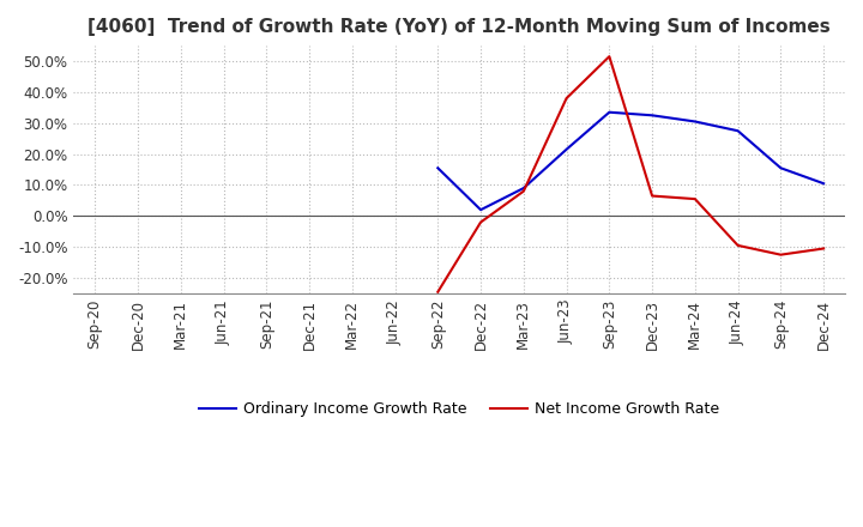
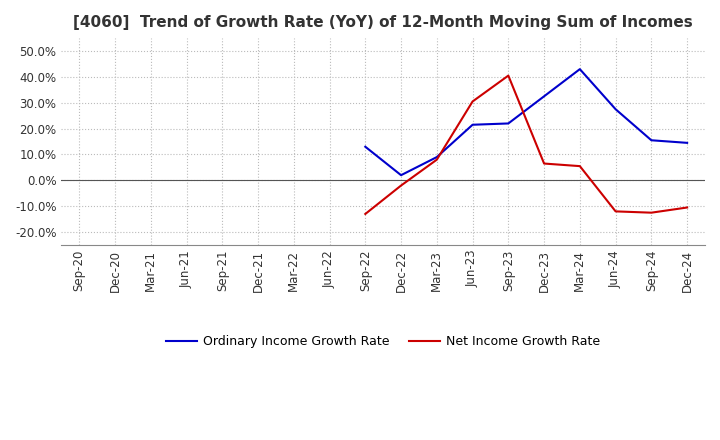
Ordinary Income Growth Rate/Sep-22: 15.5% -> 13.0%
Net Income Growth Rate/Sep-22: -24.5% -> -13.0%
Net Income Growth Rate/Jun-23: 38.0% -> 30.5%
Ordinary Income Growth Rate/Sep-23: 33.5% -> 22.0%
Net Income Growth Rate/Sep-23: 51.5% -> 40.5%
Ordinary Income Growth Rate/Mar-24: 30.5% -> 43.0%
Net Income Growth Rate/Jun-24: -9.5% -> -12.0%
Ordinary Income Growth Rate/Dec-24: 10.5% -> 14.5%
